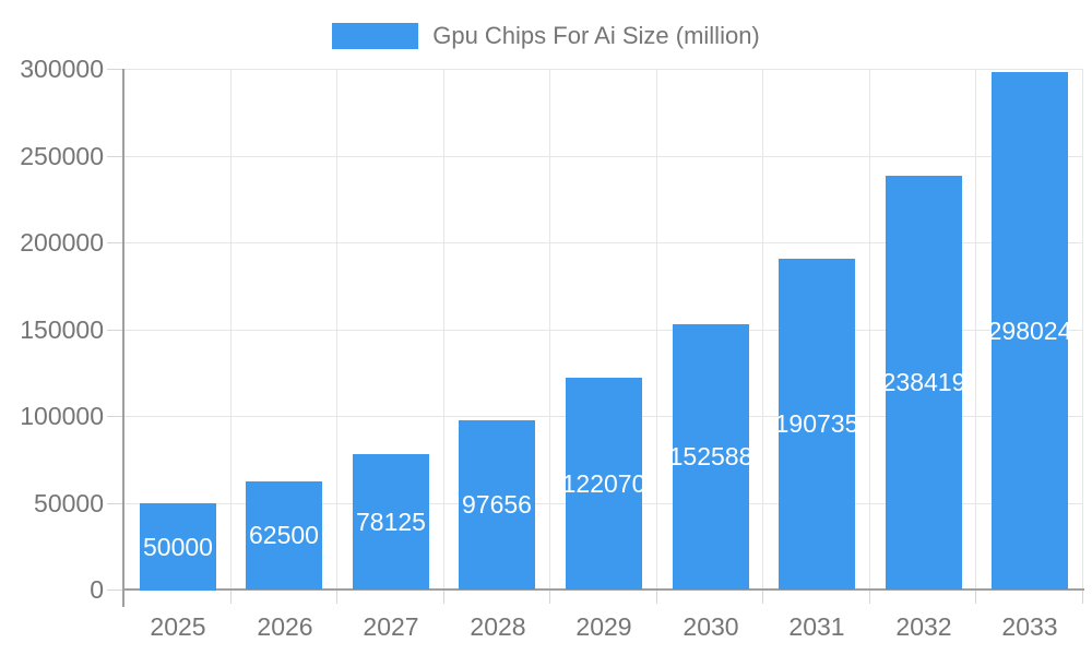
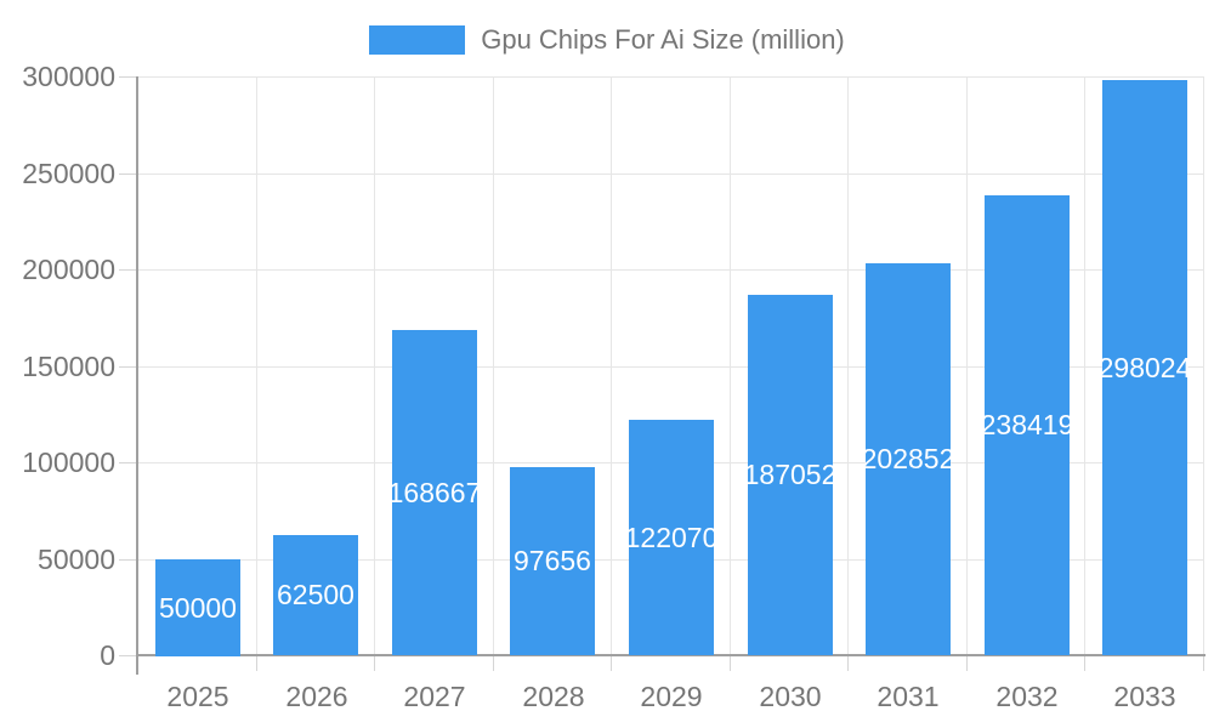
2027: 78125 -> 168667
2030: 152588 -> 187052
2031: 190735 -> 202852
